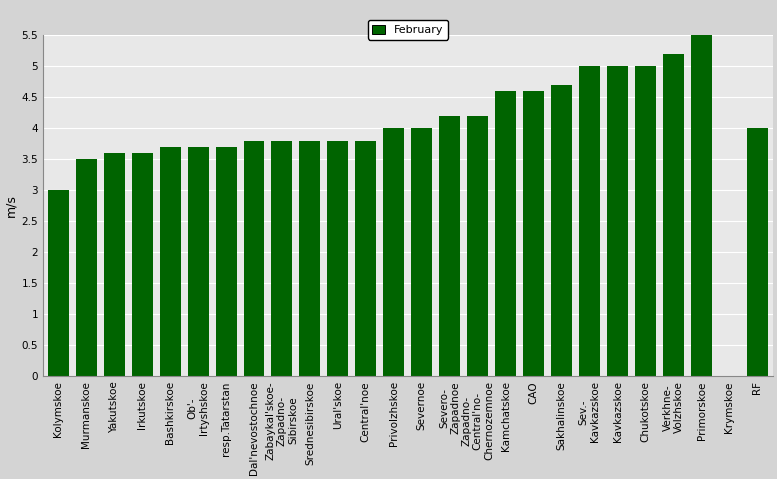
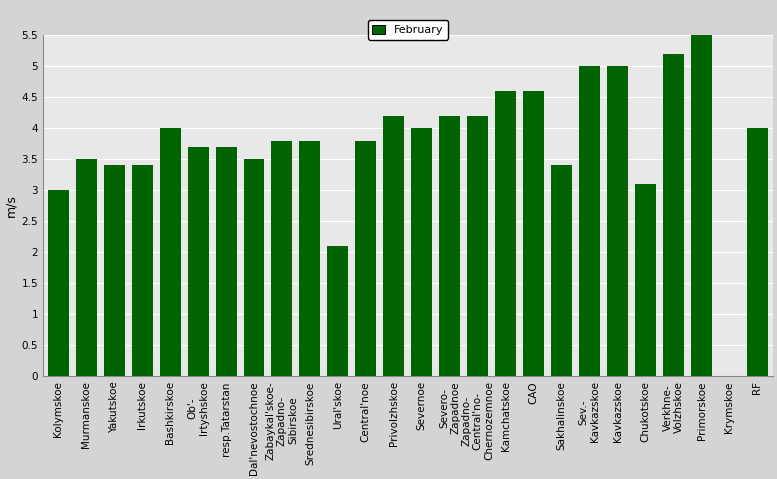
Yakutskoe: 3.6 -> 3.4
Irkutskoe: 3.6 -> 3.4
Bashkirskoe: 3.7 -> 4.0
Dal'nevostochnoe: 3.8 -> 3.5
Ural'skoe: 3.8 -> 2.1
Privolzhskoe: 4.0 -> 4.2
Sakhalinskoe: 4.7 -> 3.4
Chukotskoe: 5.0 -> 3.1
